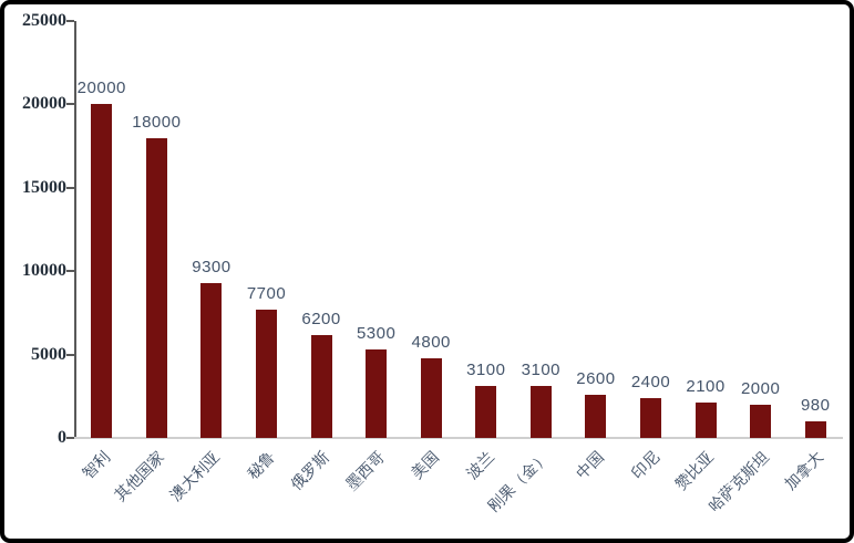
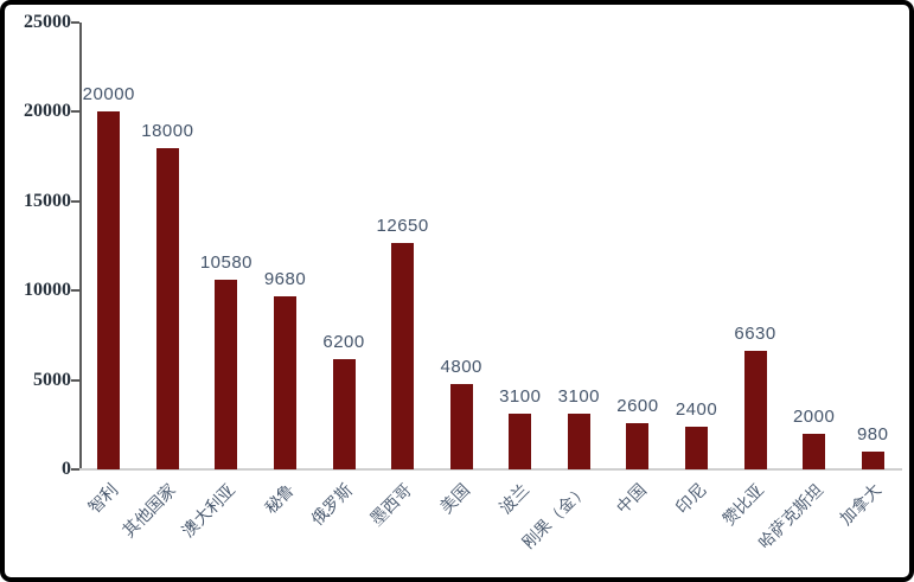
澳大利亚: 9300 -> 10580
秘鲁: 7700 -> 9680
墨西哥: 5300 -> 12650
赞比亚: 2100 -> 6630
